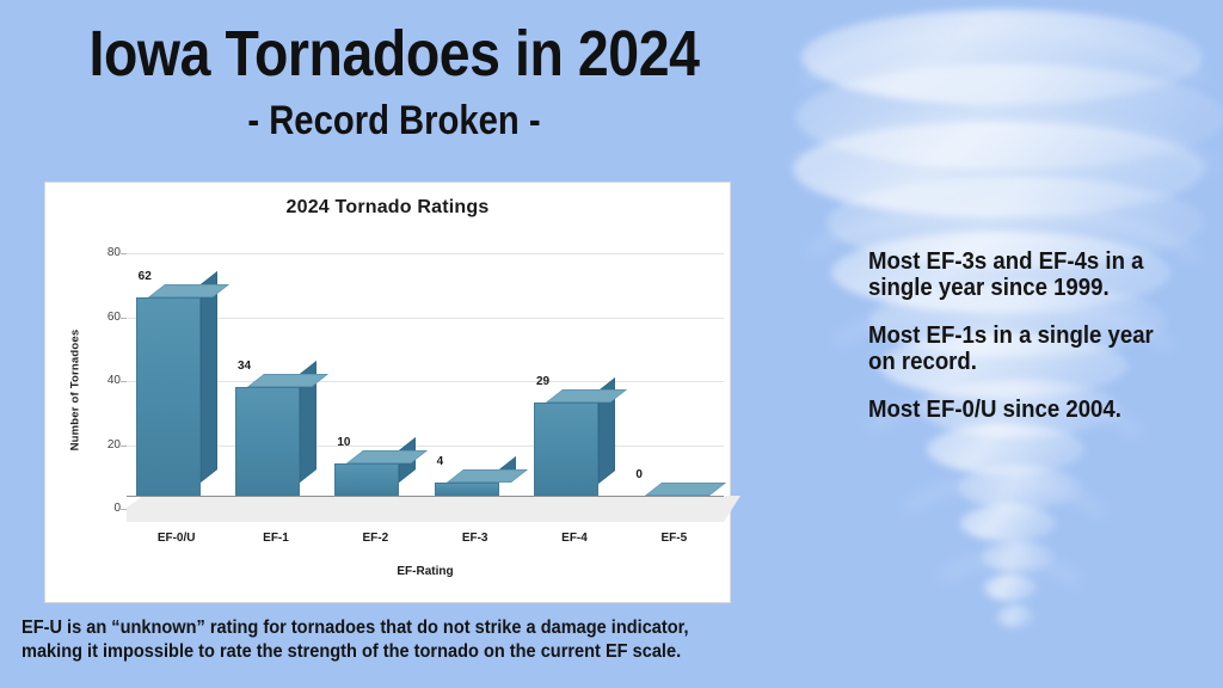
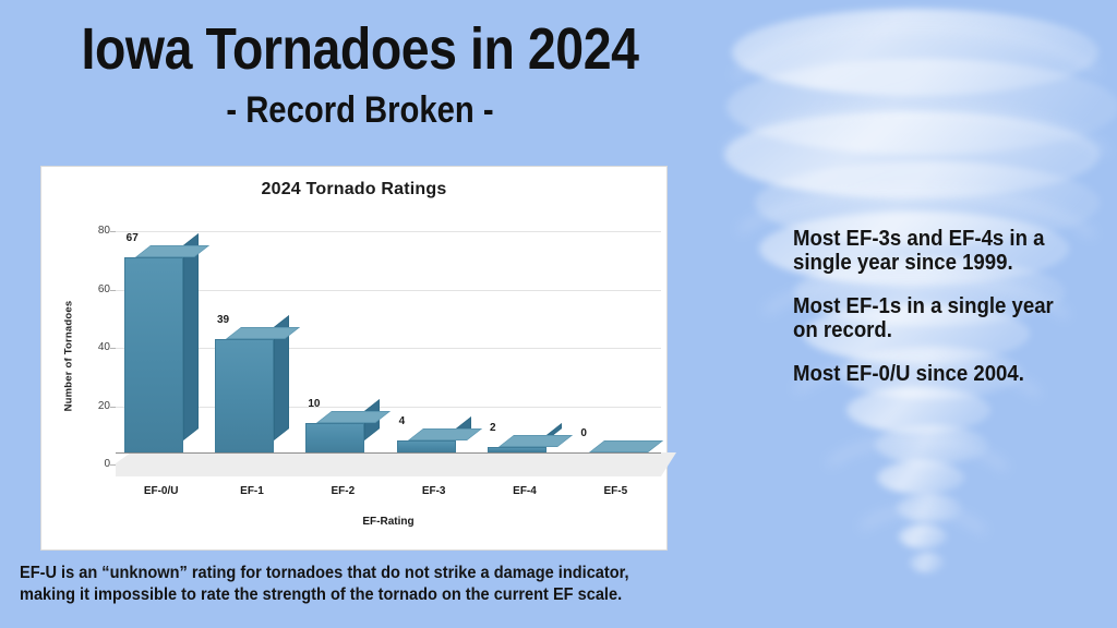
EF-0/U: 62 -> 67
EF-1: 34 -> 39
EF-4: 29 -> 2
